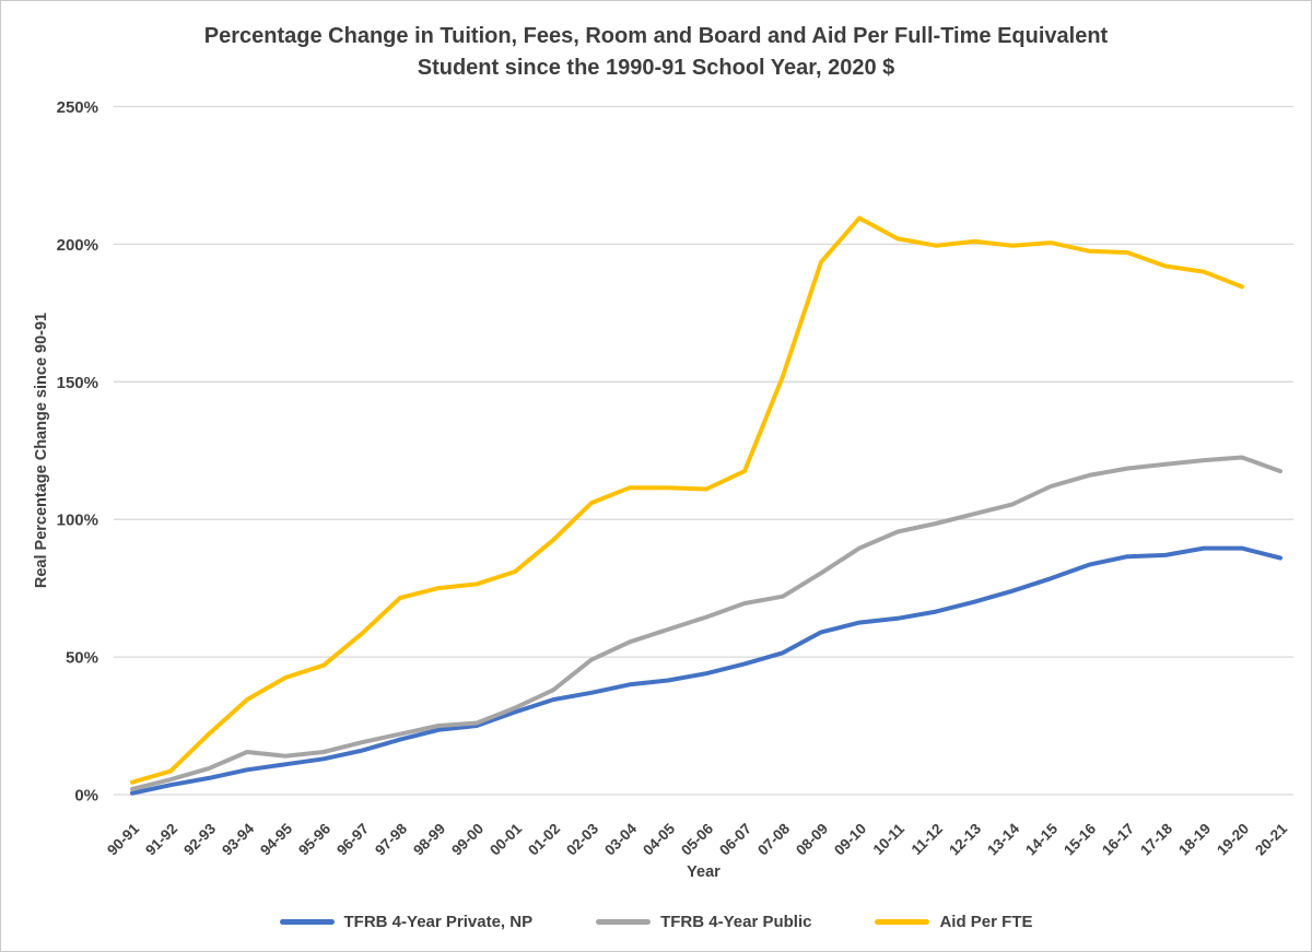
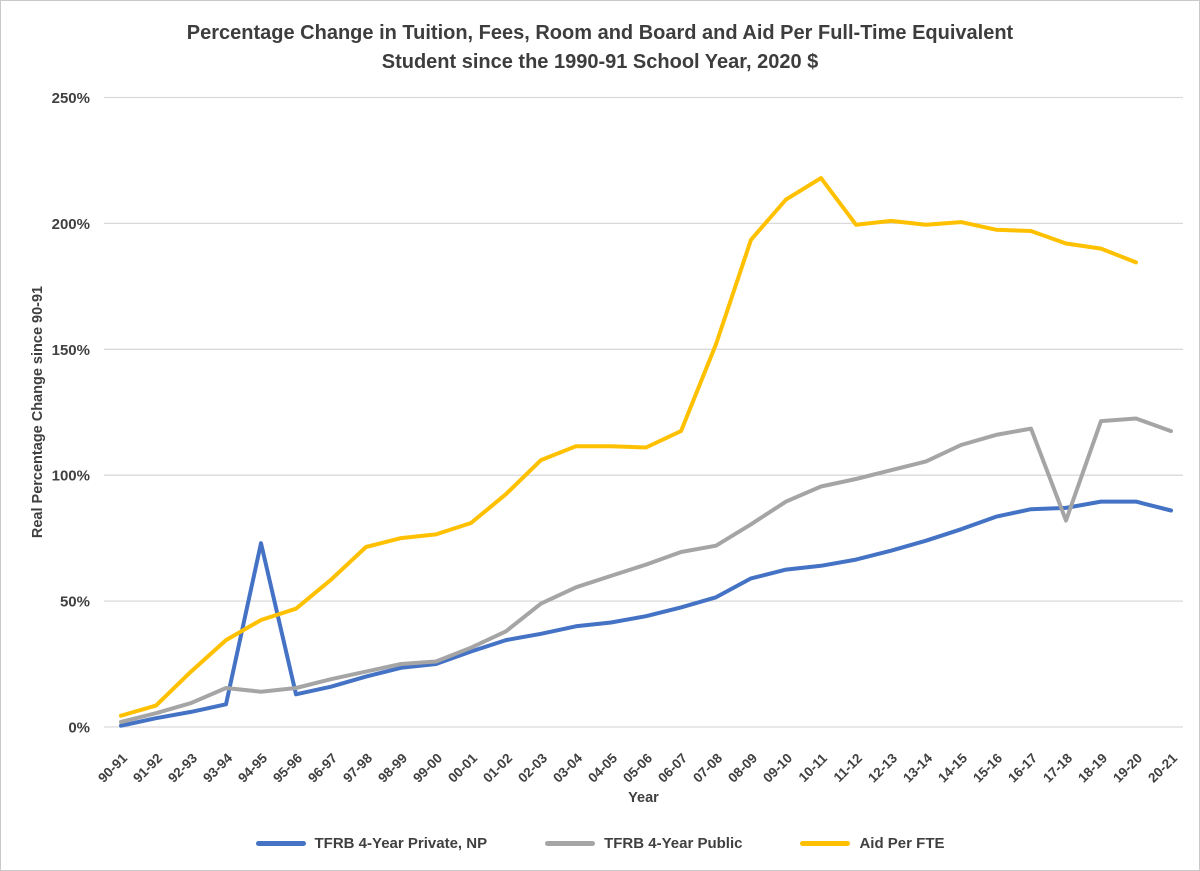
TFRB 4-Year Private, NP/94-95: 11% -> 73%
Aid Per FTE/10-11: 202% -> 218%
TFRB 4-Year Public/17-18: 120% -> 82%
